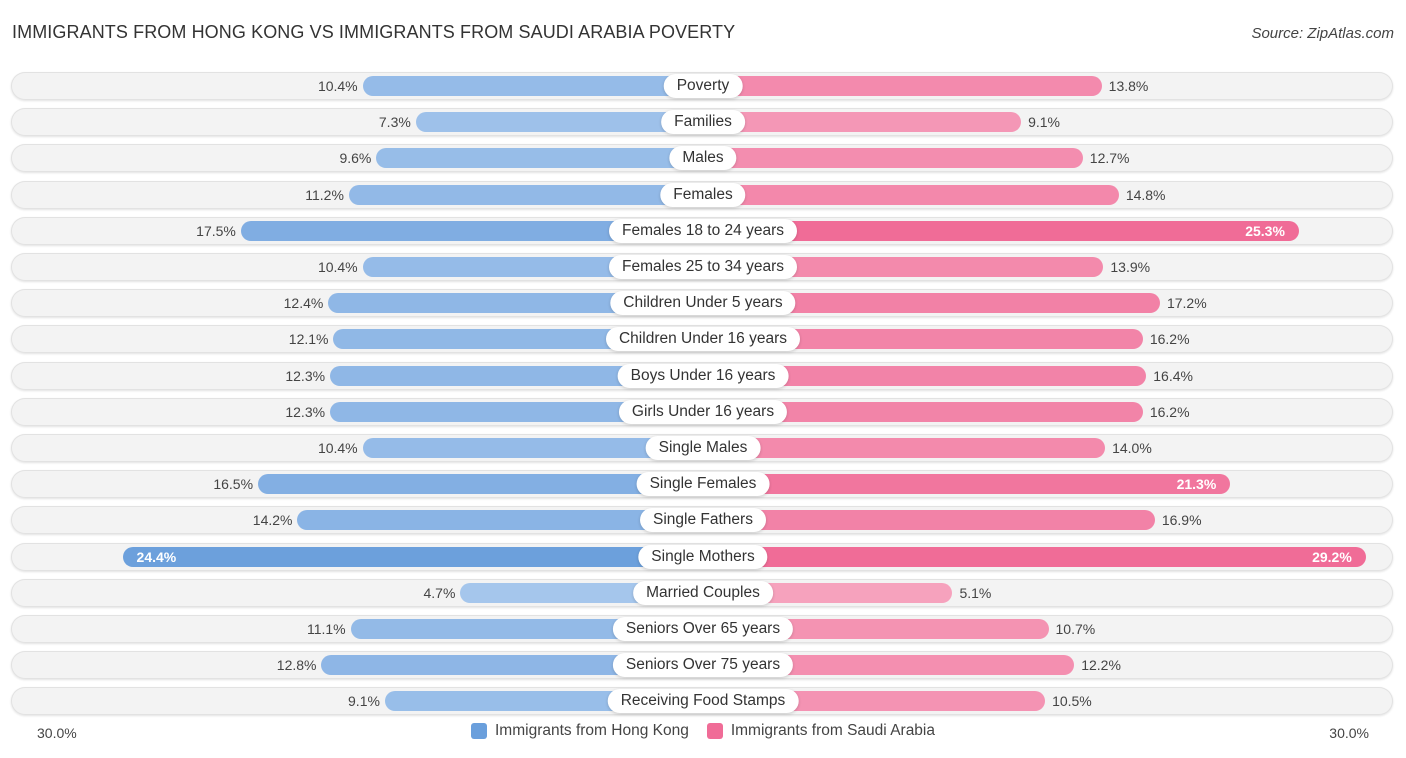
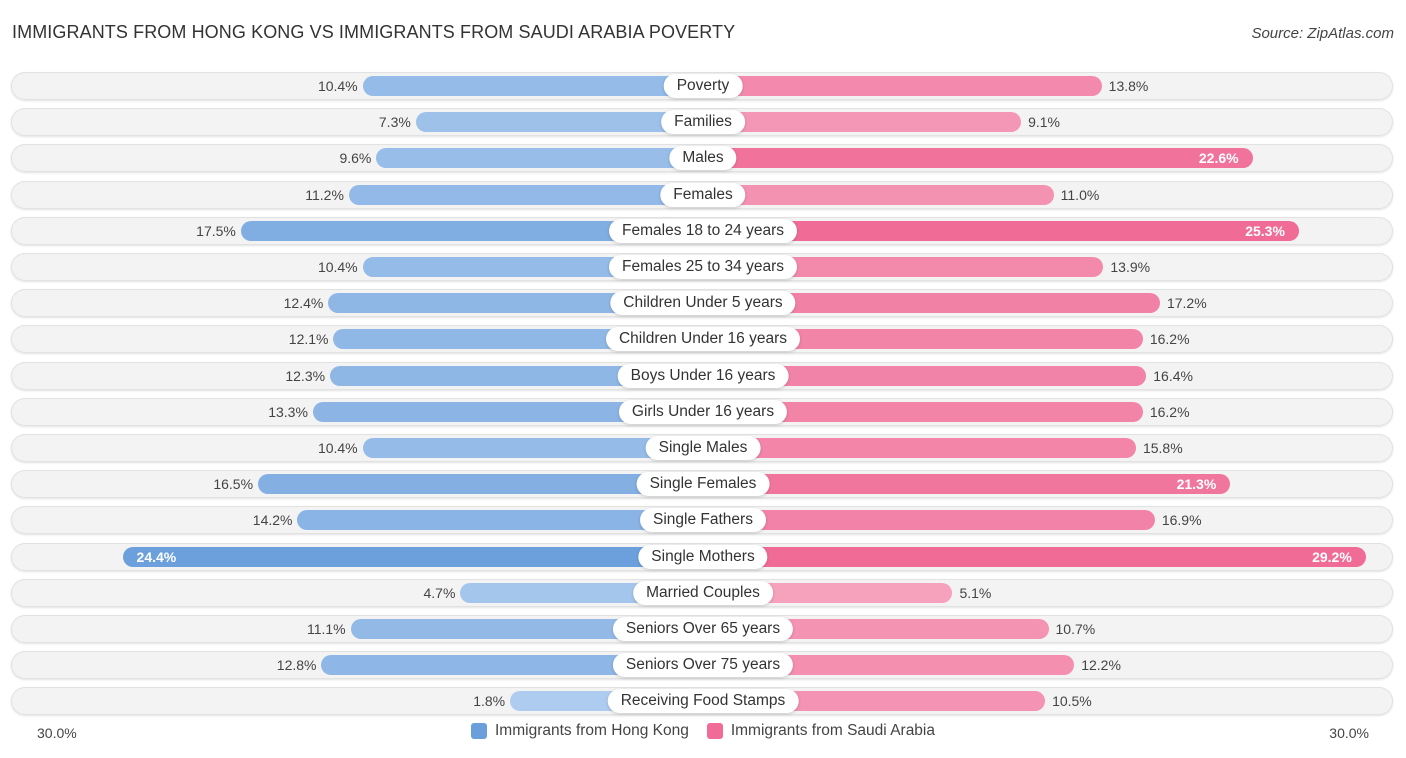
Immigrants from Saudi Arabia/Males: 12.7% -> 22.6%
Immigrants from Saudi Arabia/Females: 14.8% -> 11.0%
Immigrants from Hong Kong/Girls Under 16 years: 12.3% -> 13.3%
Immigrants from Saudi Arabia/Single Males: 14.0% -> 15.8%
Immigrants from Hong Kong/Receiving Food Stamps: 9.1% -> 1.8%
